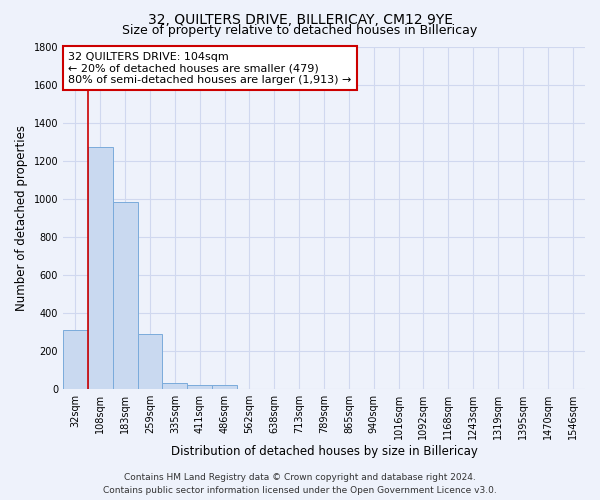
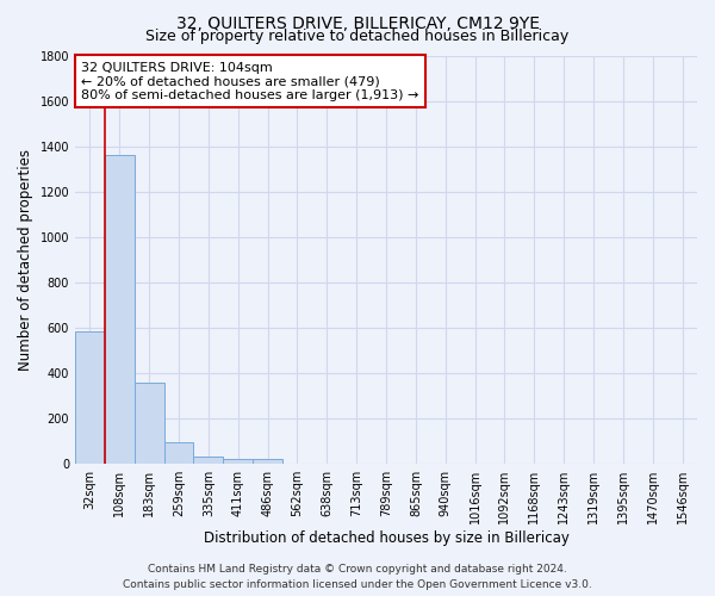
32sqm: 310 -> 580
108sqm: 1270 -> 1360
183sqm: 980 -> 360
259sqm: 290 -> 100
